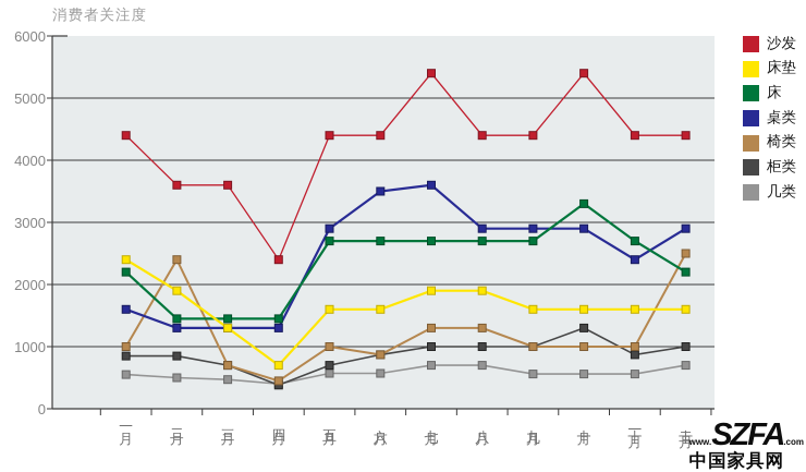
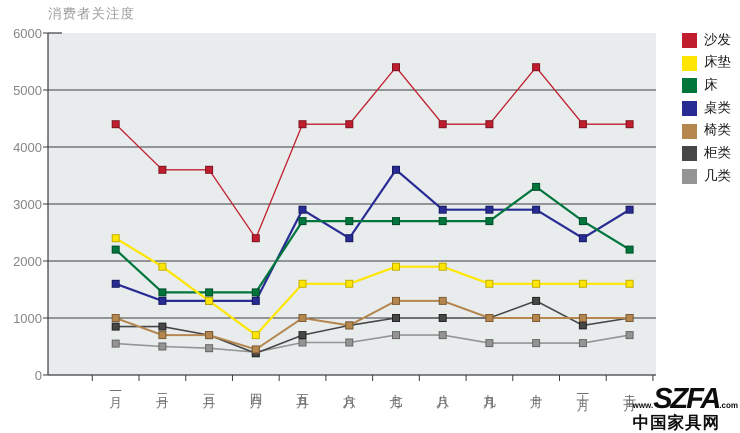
椅类/二月: 2400 -> 700
桌类/六月: 3500 -> 2400
椅类/十二月: 2500 -> 1000
